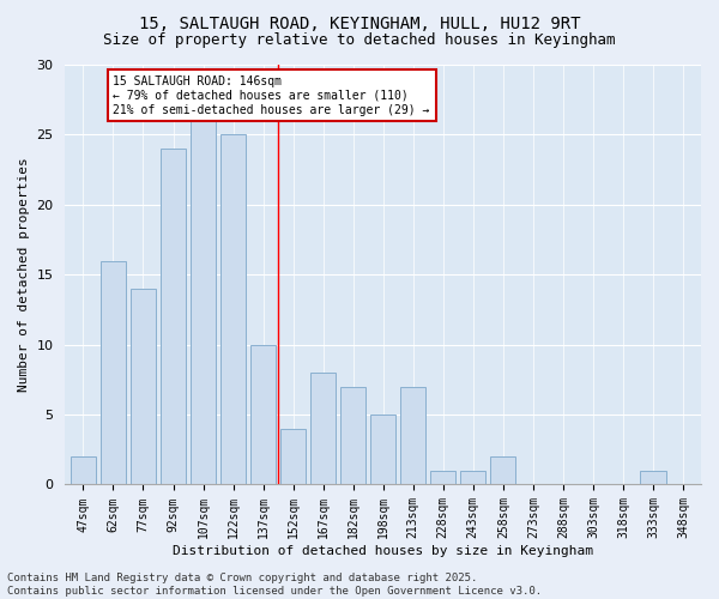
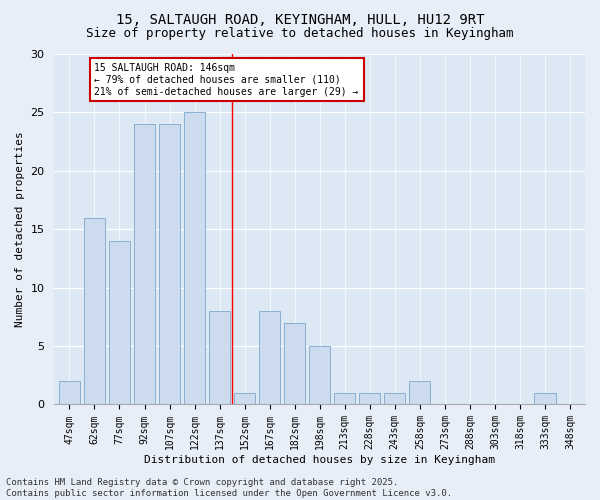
107sqm: 26 -> 24
137sqm: 10 -> 8
152sqm: 4 -> 1
213sqm: 7 -> 1
